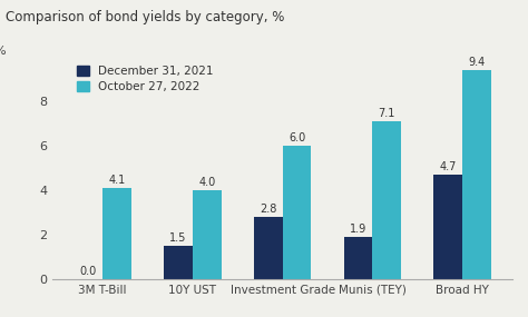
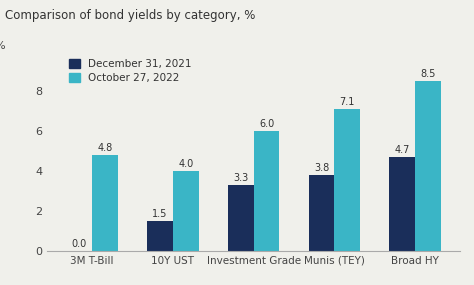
October 27, 2022/3M T-Bill: 4.1 -> 4.8
December 31, 2021/Investment Grade: 2.8 -> 3.3
December 31, 2021/Munis (TEY): 1.9 -> 3.8
October 27, 2022/Broad HY: 9.4 -> 8.5
